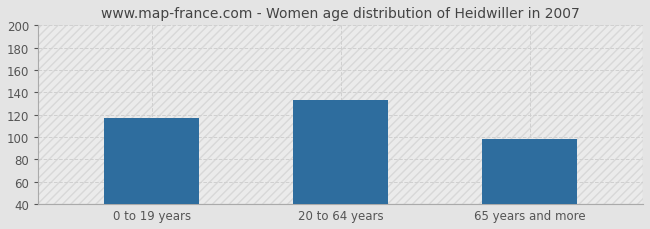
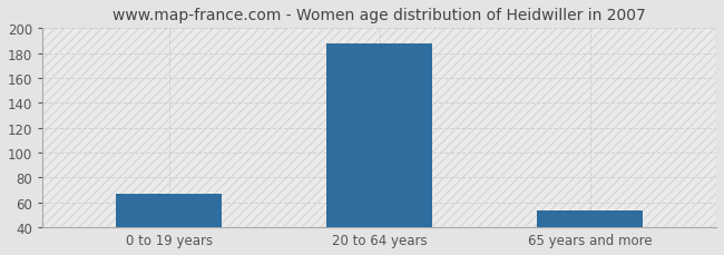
0 to 19 years: 117 -> 67
20 to 64 years: 133 -> 188
65 years and more: 98 -> 54
